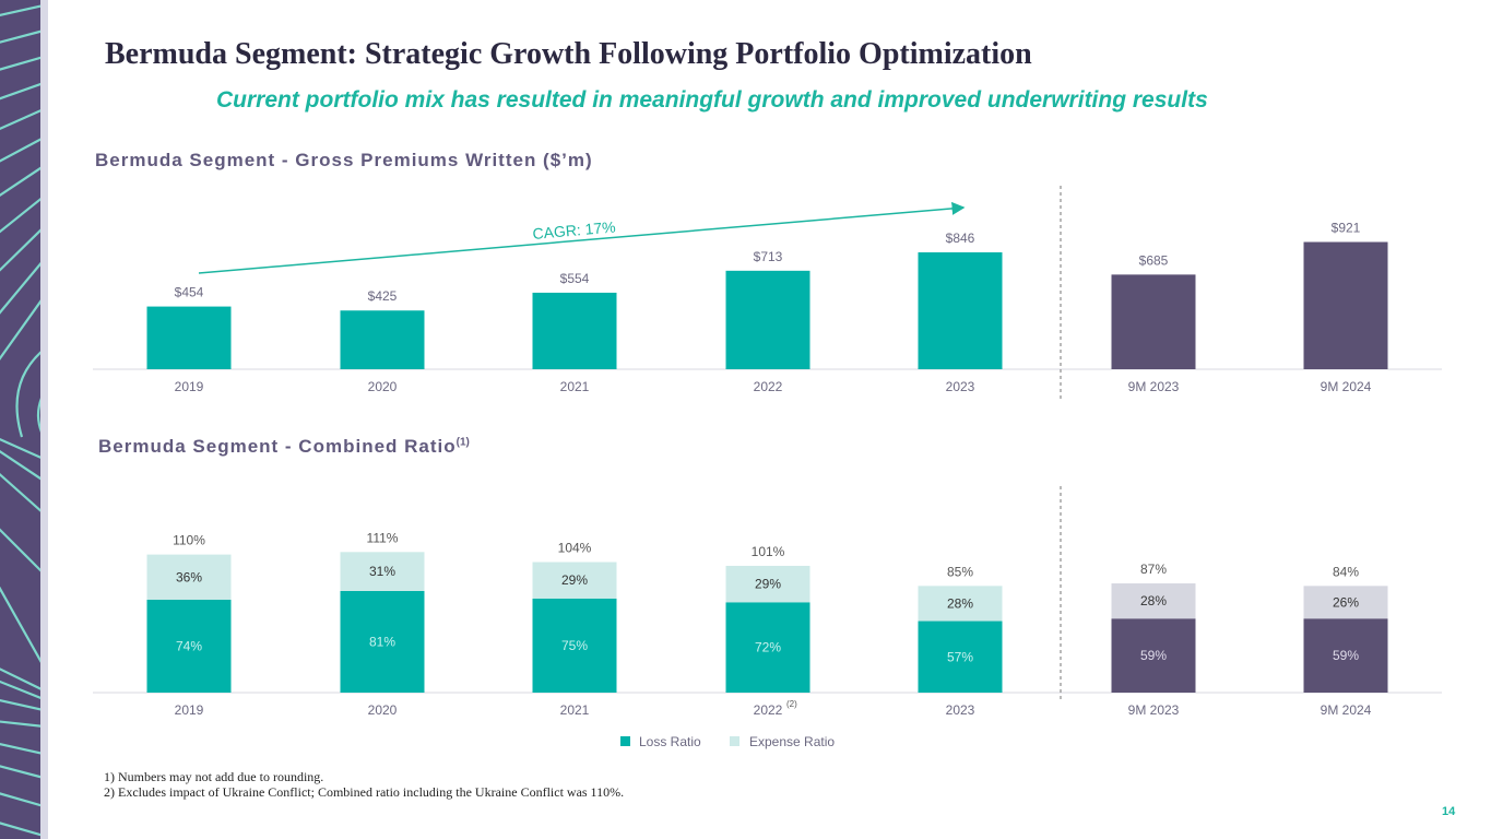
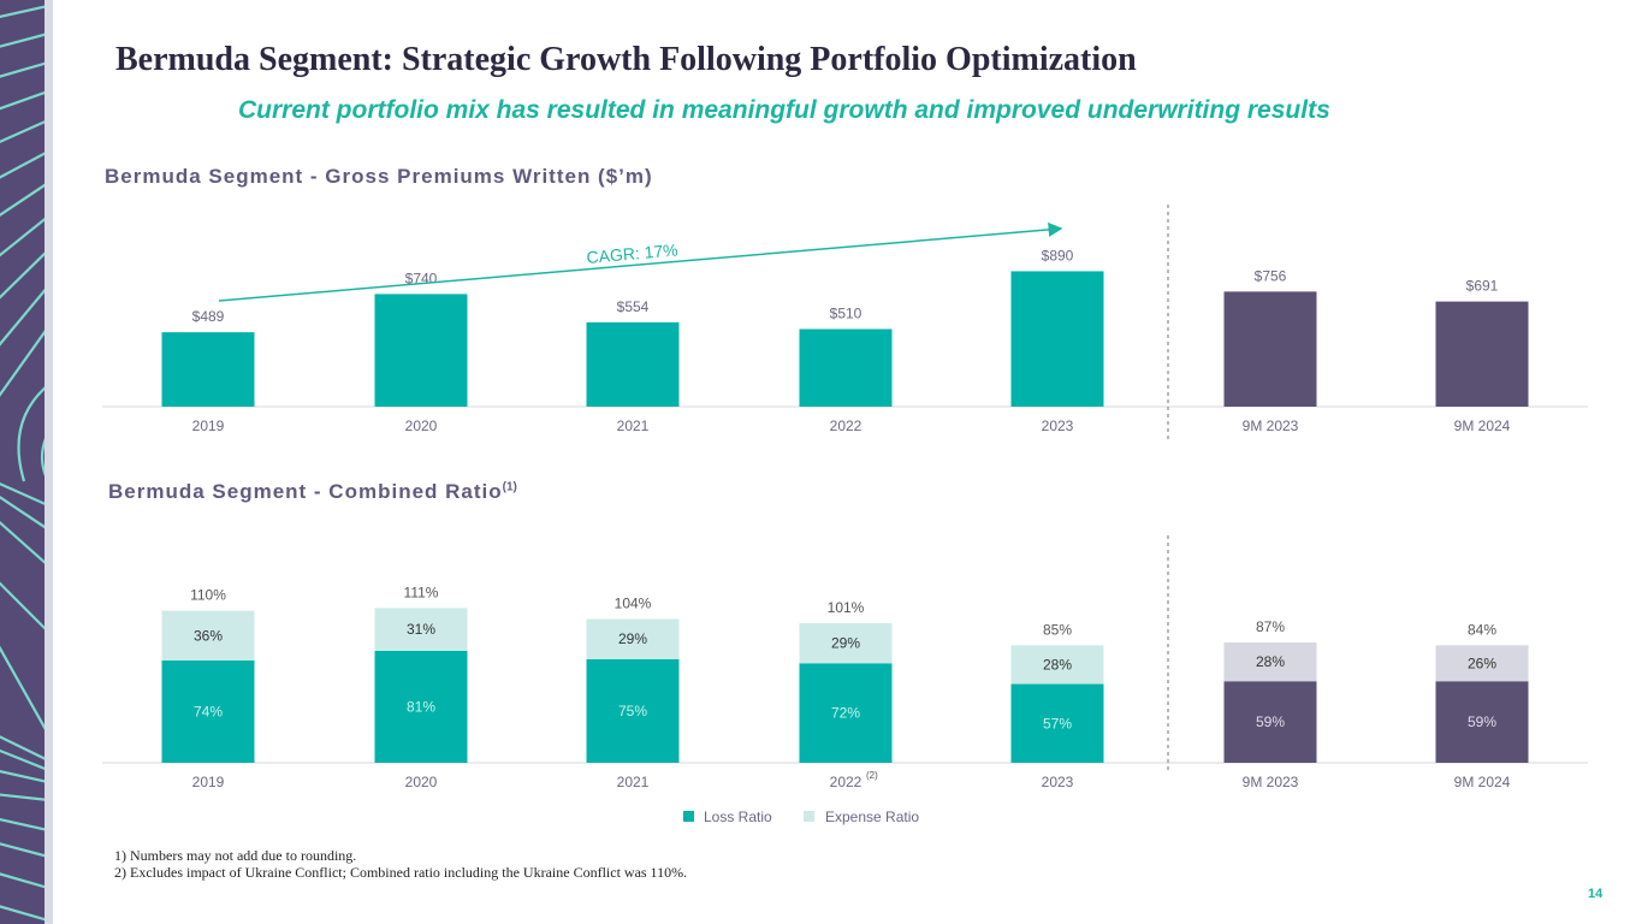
Bermuda Segment - Gross Premiums Written ($’m)/2019: $454 -> $489
Bermuda Segment - Gross Premiums Written ($’m)/2020: $425 -> $740
Bermuda Segment - Gross Premiums Written ($’m)/2022: $713 -> $510
Bermuda Segment - Gross Premiums Written ($’m)/2023: $846 -> $890
Bermuda Segment - Gross Premiums Written ($’m)/9M 2023: $685 -> $756
Bermuda Segment - Gross Premiums Written ($’m)/9M 2024: $921 -> $691
